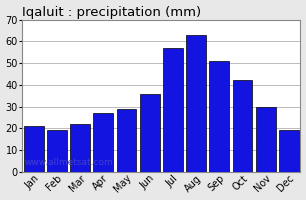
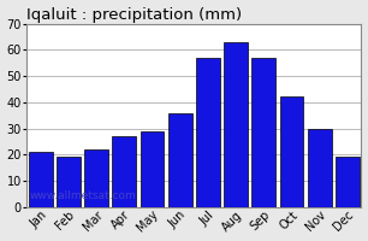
Sep: 51 -> 57
